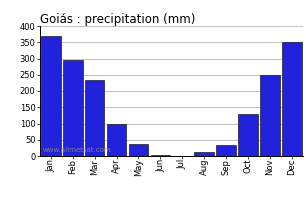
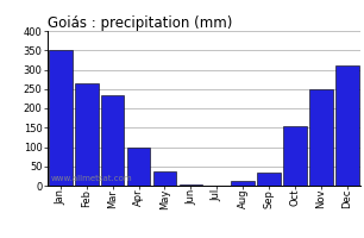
Jan: 370 -> 350
Feb: 295 -> 265
Oct: 130 -> 155
Dec: 350 -> 310
